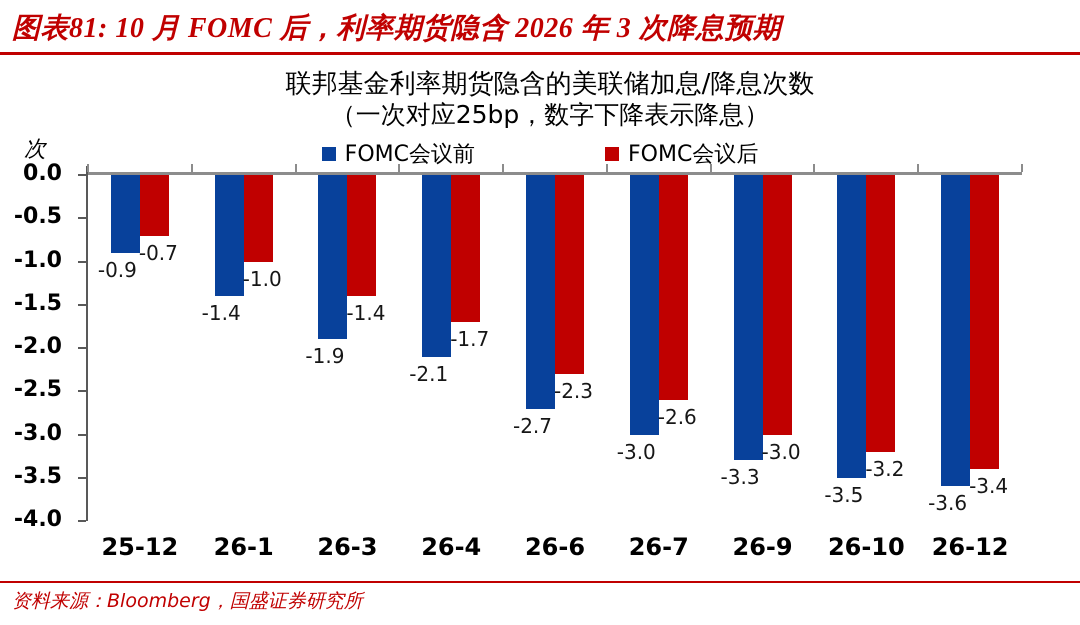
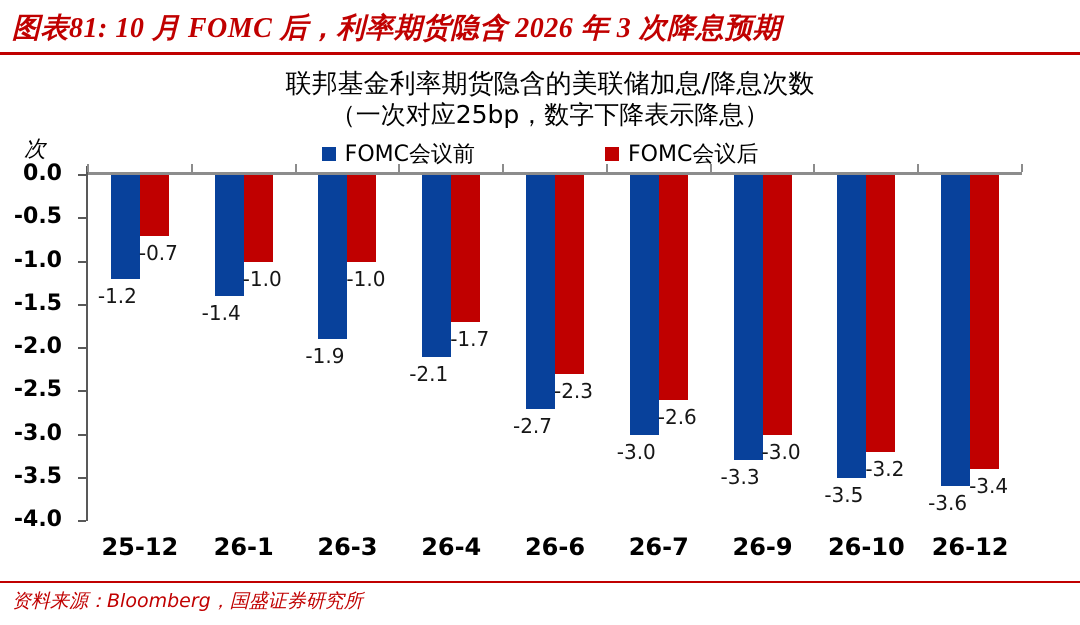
FOMC会议前/25-12: -0.9 -> -1.2
FOMC会议后/26-3: -1.4 -> -1.0
